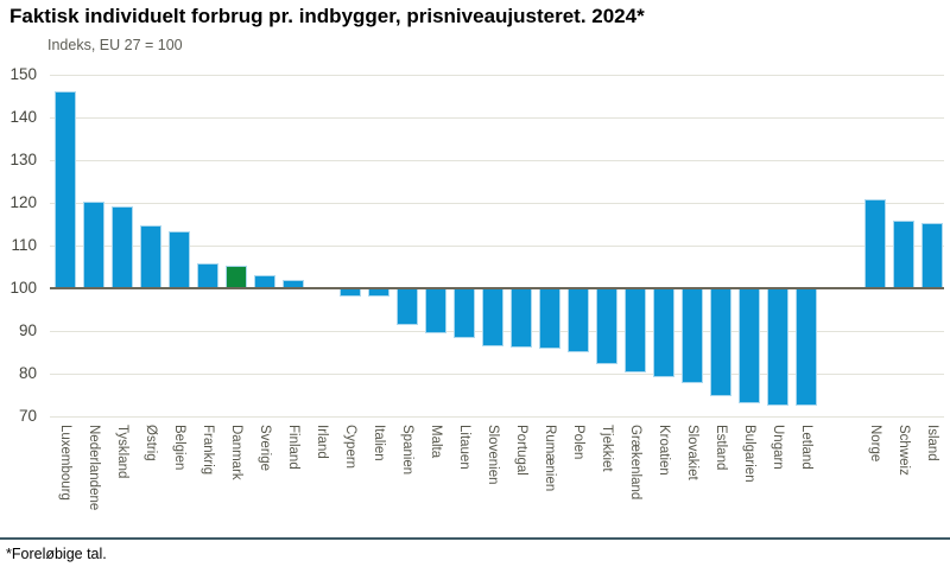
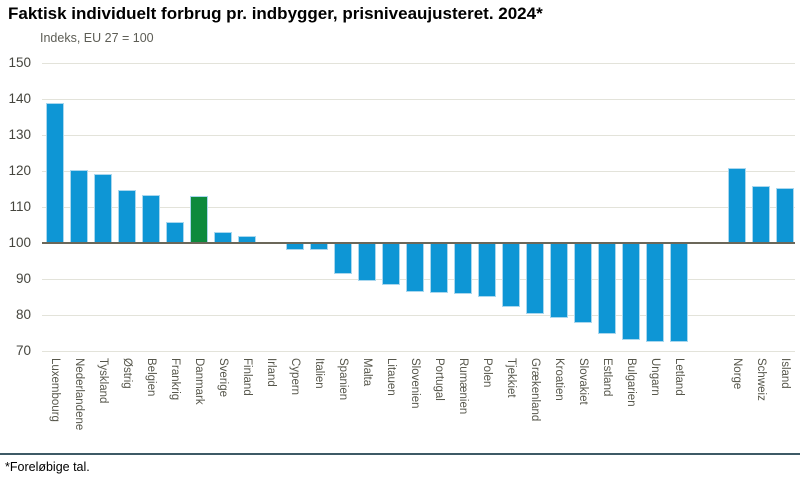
Luxembourg: 146 -> 139
Danmark: 105 -> 113
